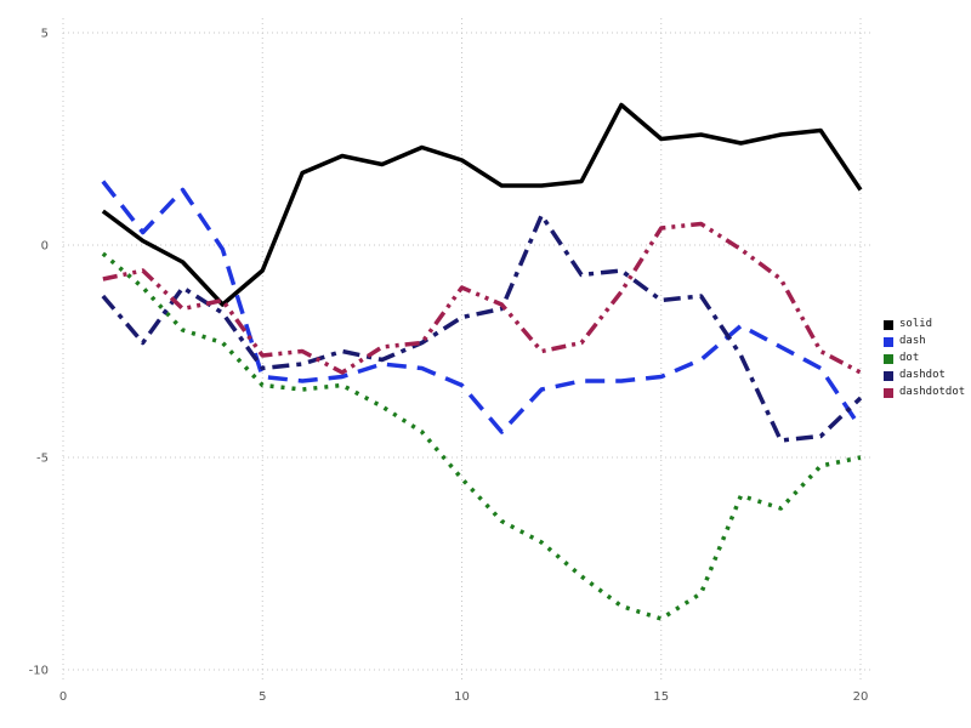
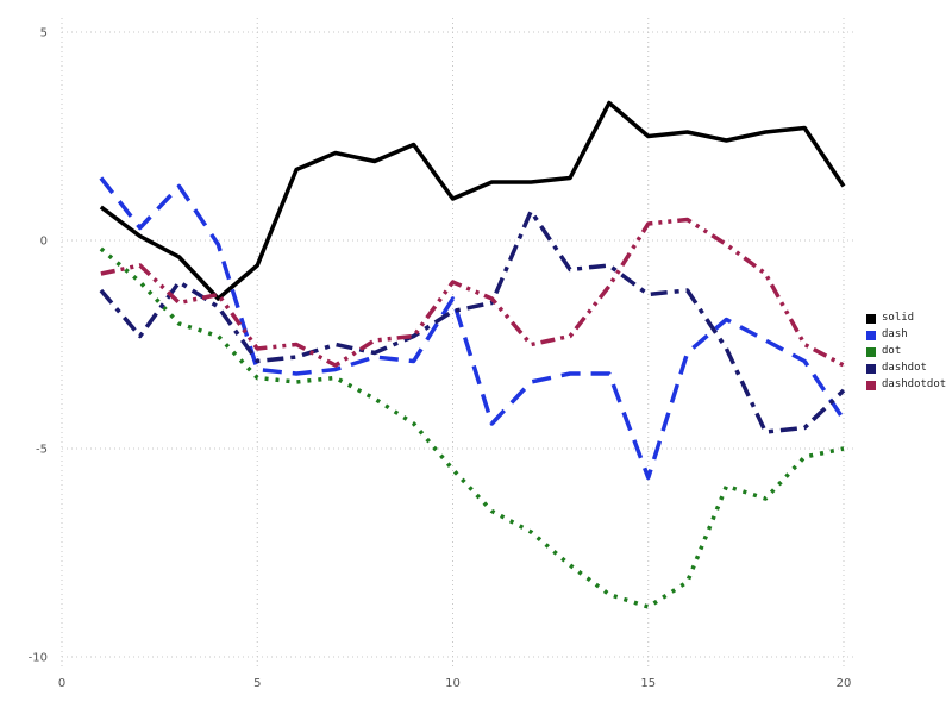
solid/10: 2.0 -> 1.0
dash/10: -3.3 -> -1.4
dash/15: -3.1 -> -5.7
